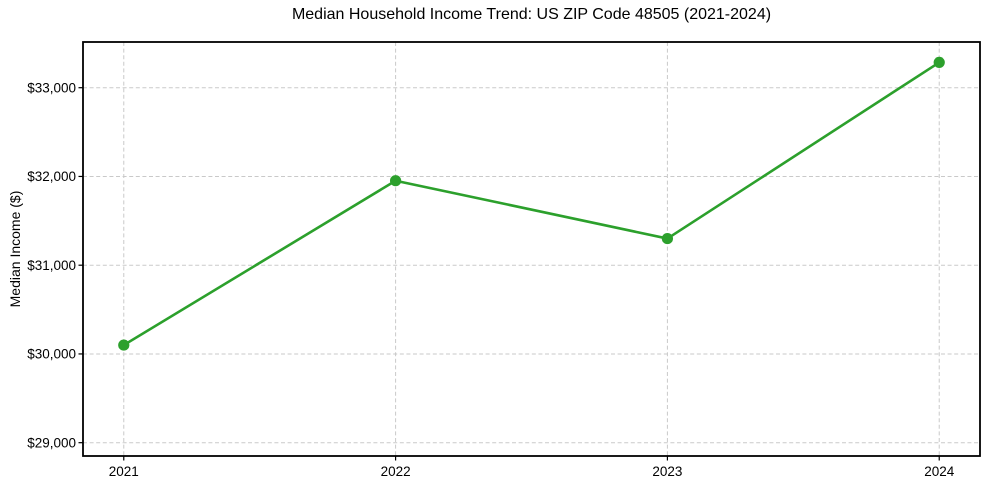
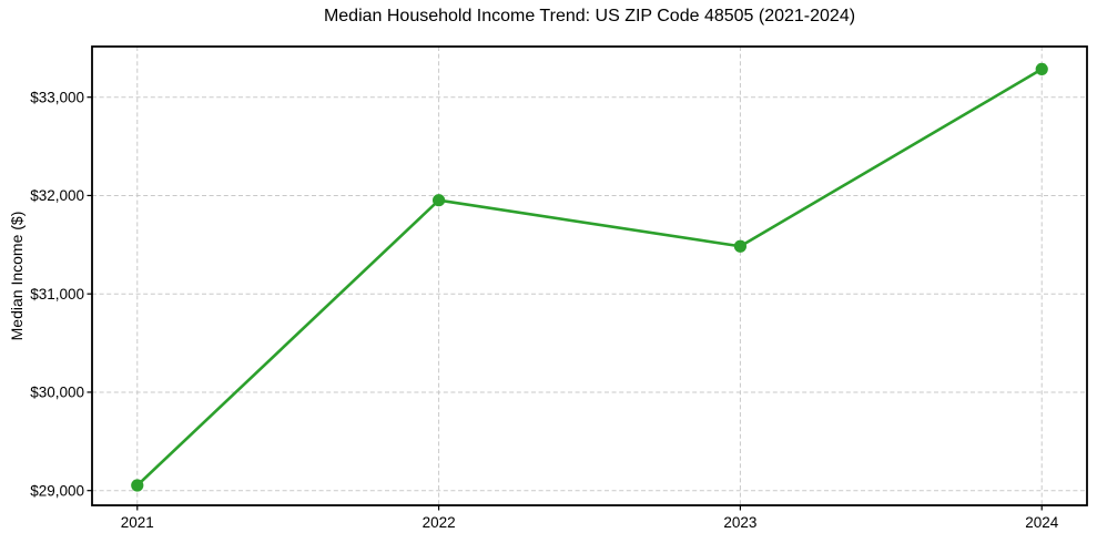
2021: $30100 -> $29100
2023: $31300 -> $31500
